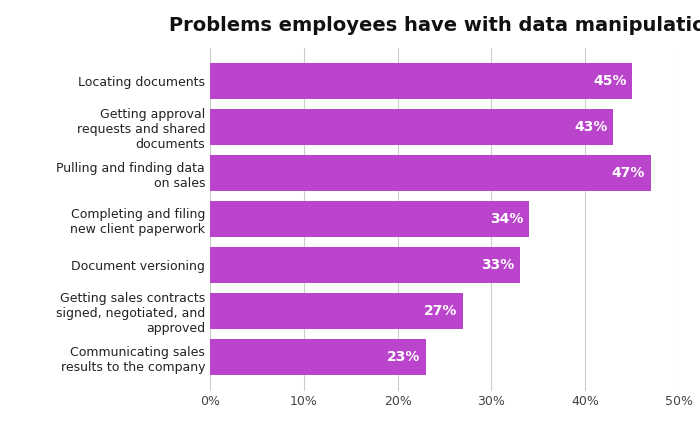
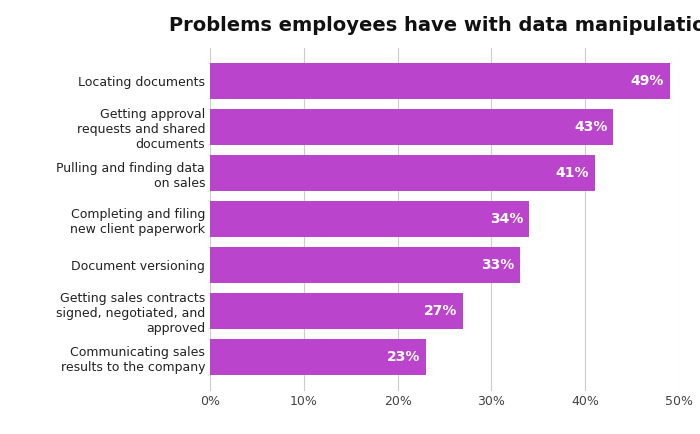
Locating documents: 45% -> 49%
Pulling and finding data on sales: 47% -> 41%
